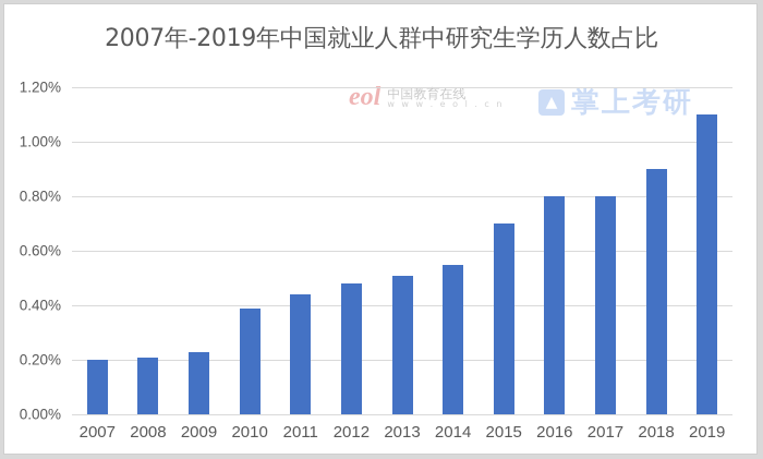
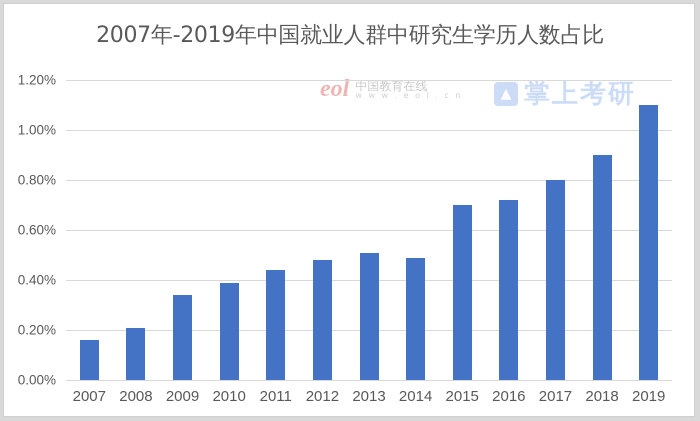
2007: 0.20% -> 0.16%
2009: 0.23% -> 0.34%
2014: 0.55% -> 0.49%
2016: 0.80% -> 0.72%
